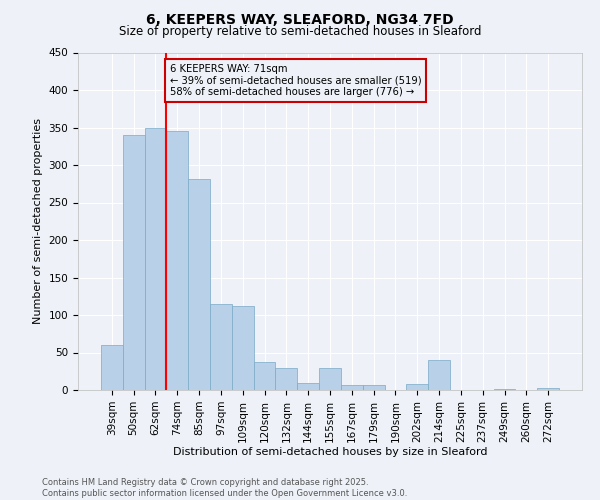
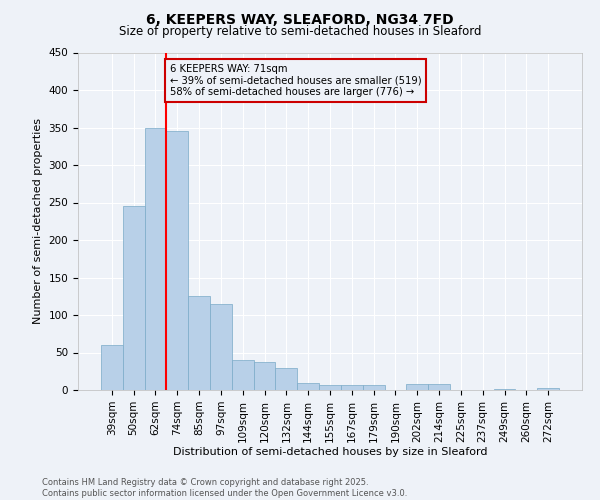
50sqm: 340 -> 245
85sqm: 282 -> 125
109sqm: 112 -> 40
155sqm: 30 -> 7
214sqm: 40 -> 8
